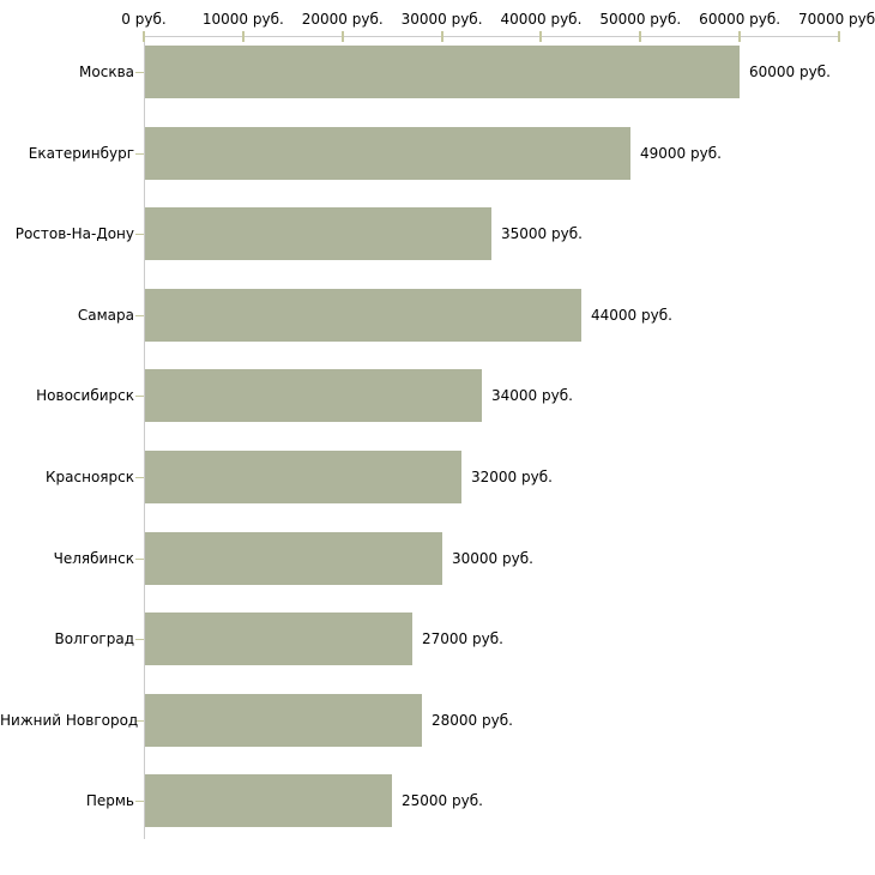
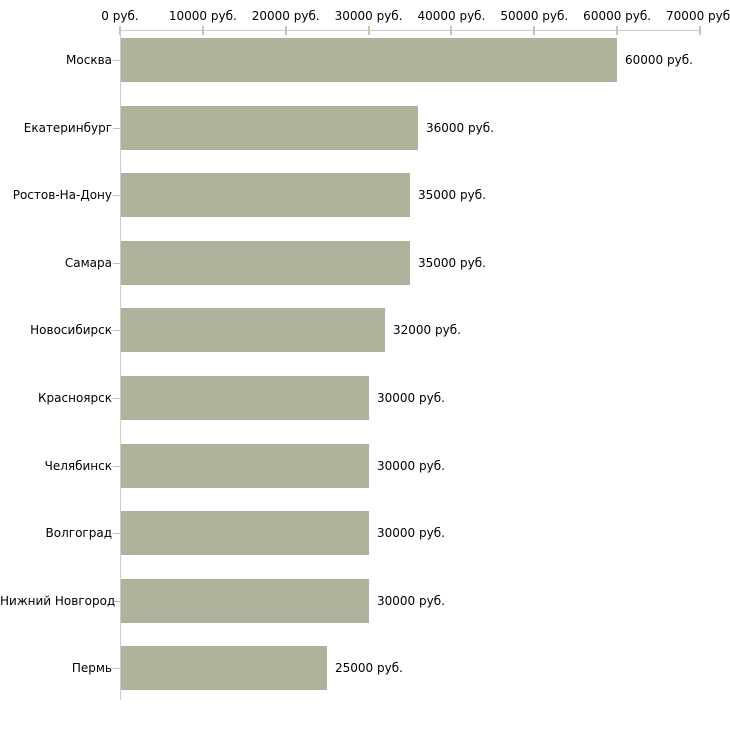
Екатеринбург: 49000 -> 36000
Самара: 44000 -> 35000
Новосибирск: 34000 -> 32000
Красноярск: 32000 -> 30000
Волгоград: 27000 -> 30000
Нижний Новгород: 28000 -> 30000
